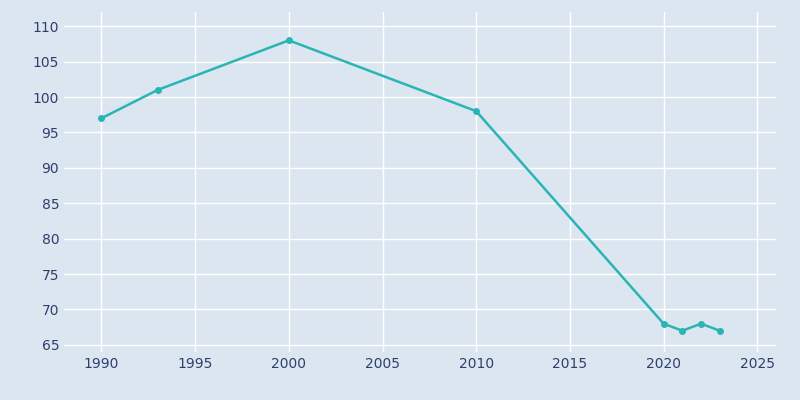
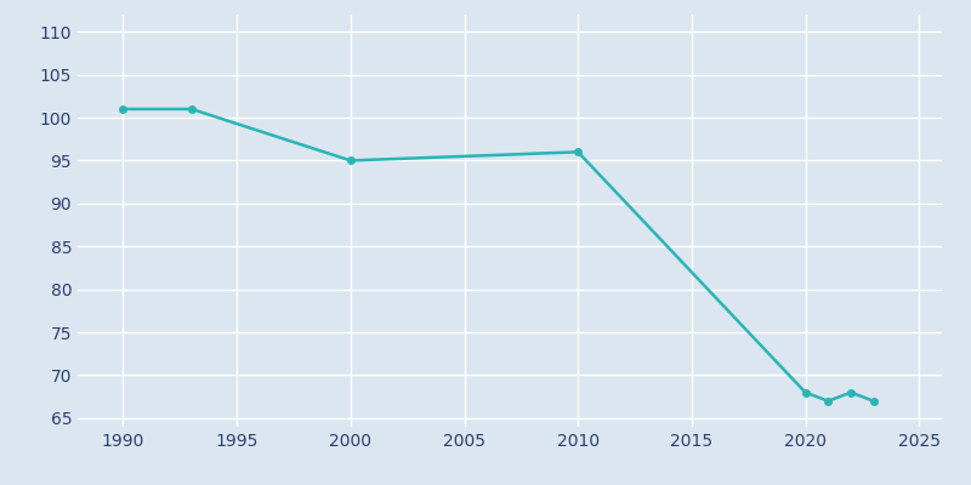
1990: 97 -> 101
2000: 108 -> 95
2010: 98 -> 96
